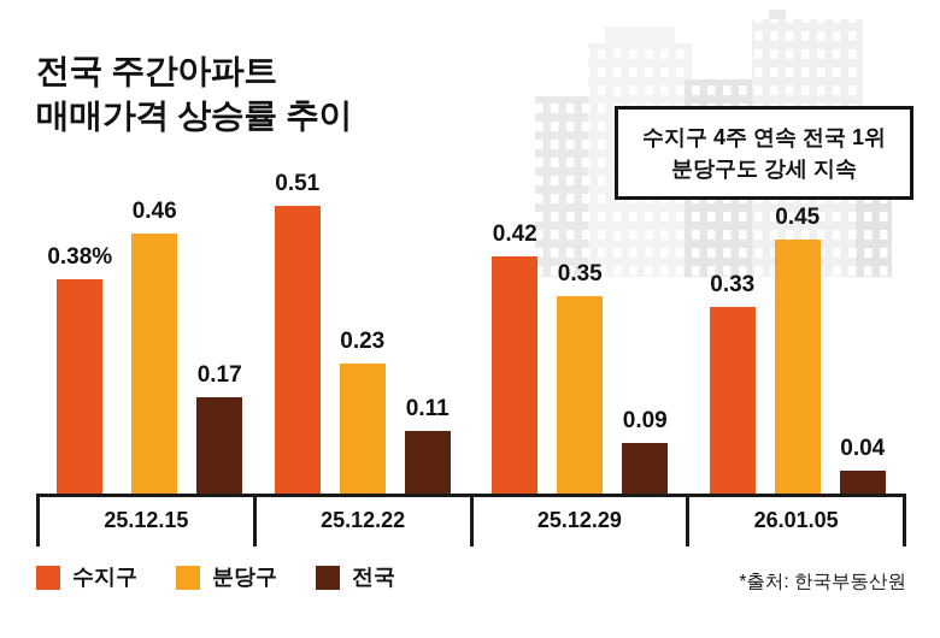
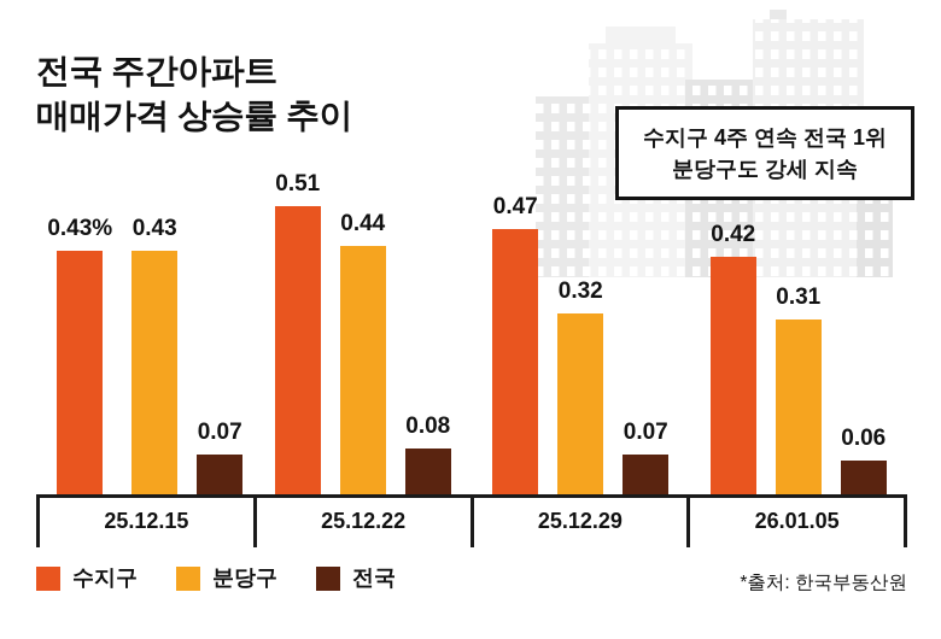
수지구/25.12.15: 0.38% -> 0.43%
분당구/25.12.15: 0.46 -> 0.43
전국/25.12.15: 0.17 -> 0.07
분당구/25.12.22: 0.23 -> 0.44
전국/25.12.22: 0.11 -> 0.08
수지구/25.12.29: 0.42 -> 0.47
분당구/25.12.29: 0.35 -> 0.32
전국/25.12.29: 0.09 -> 0.07
수지구/26.01.05: 0.33 -> 0.42
분당구/26.01.05: 0.45 -> 0.31
전국/26.01.05: 0.04 -> 0.06
